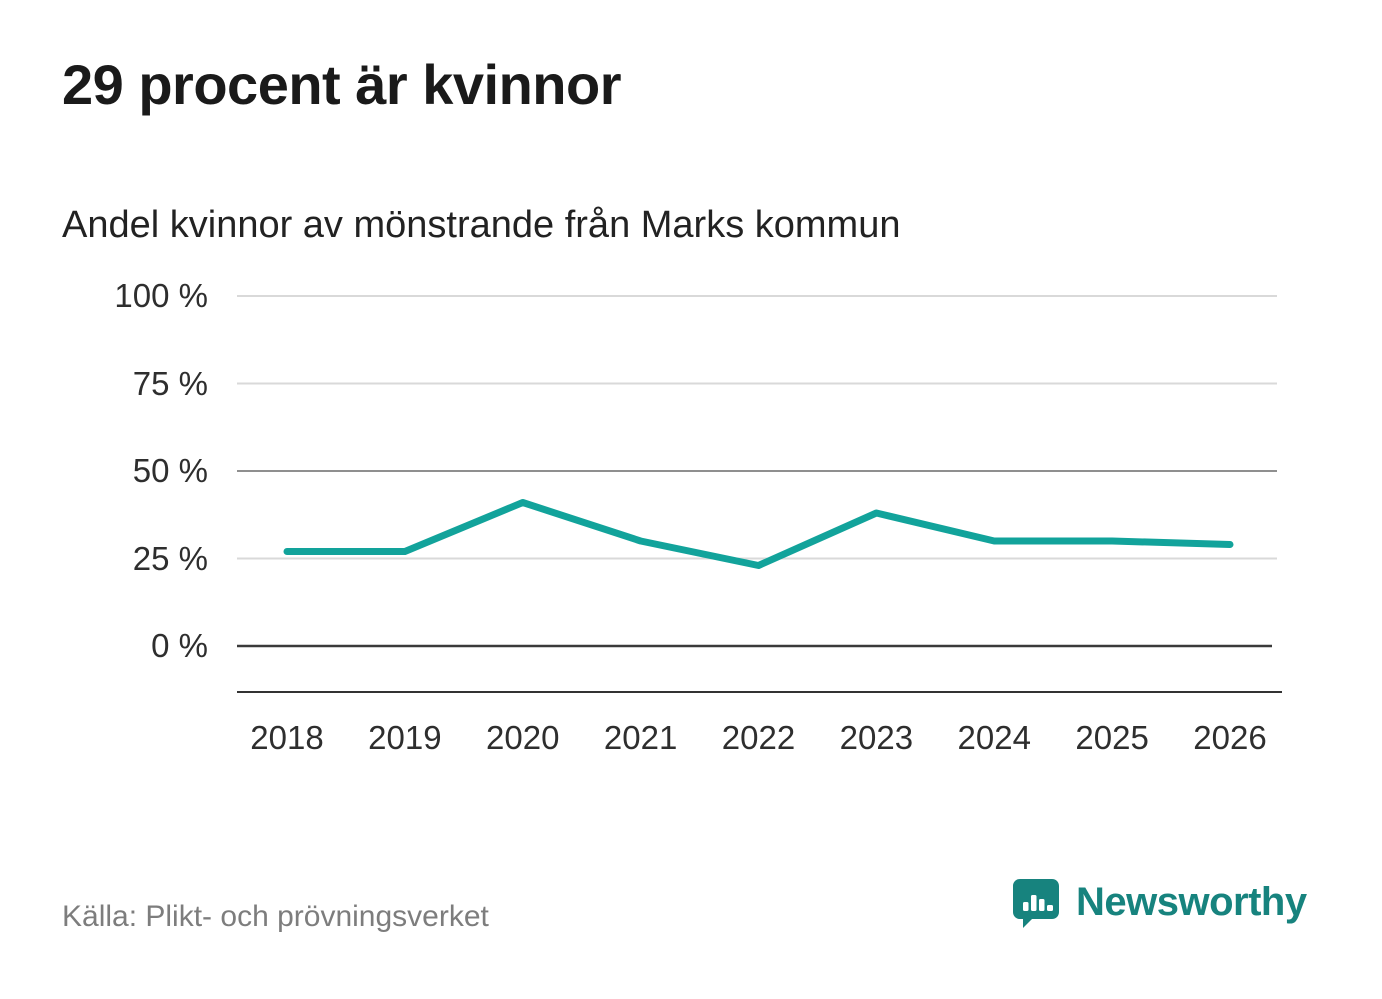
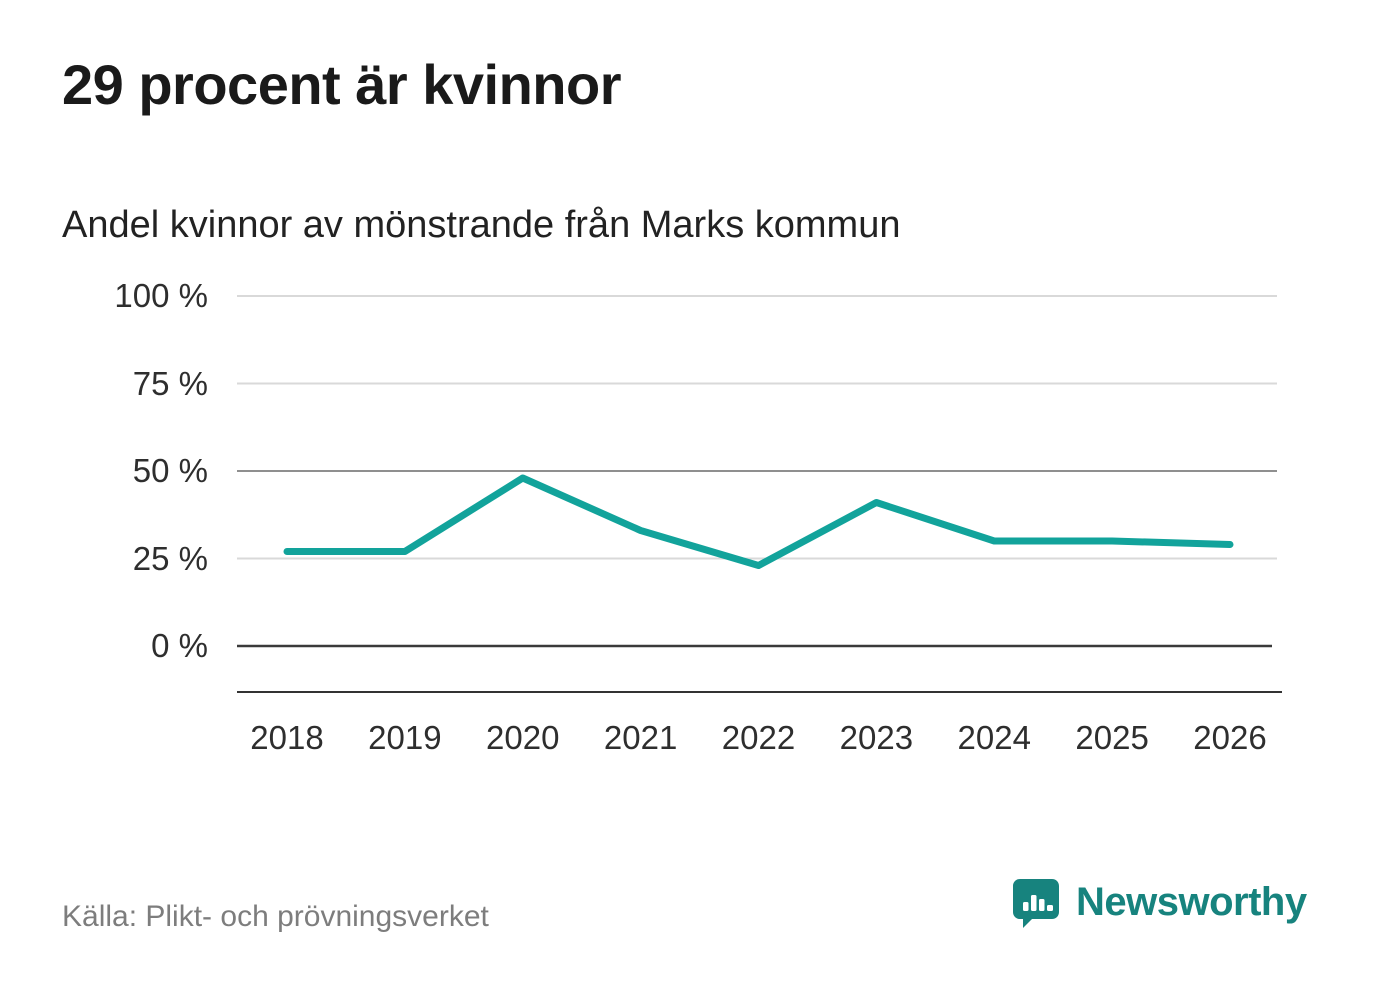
2020: 41% -> 48%
2021: 30% -> 33%
2023: 38% -> 41%
